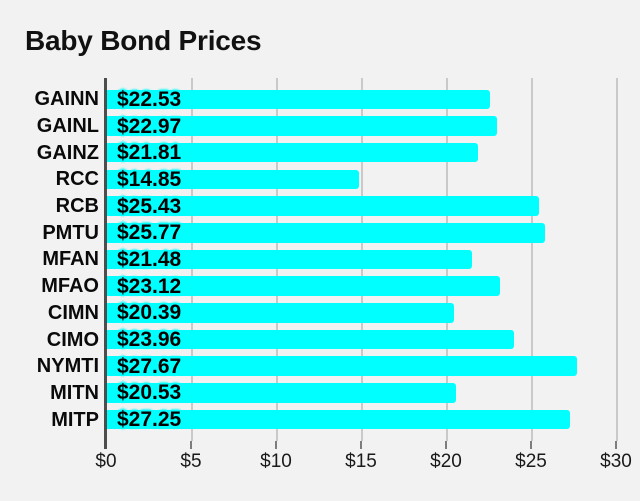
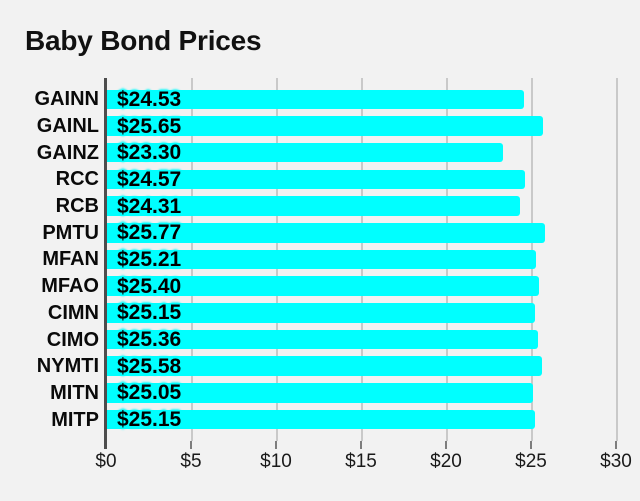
GAINN: $22.53 -> $24.53
GAINL: $22.97 -> $25.65
GAINZ: $21.81 -> $23.30
RCC: $14.85 -> $24.57
RCB: $25.43 -> $24.31
MFAN: $21.48 -> $25.21
MFAO: $23.12 -> $25.40
CIMN: $20.39 -> $25.15
CIMO: $23.96 -> $25.36
NYMTI: $27.67 -> $25.58
MITN: $20.53 -> $25.05
MITP: $27.25 -> $25.15
